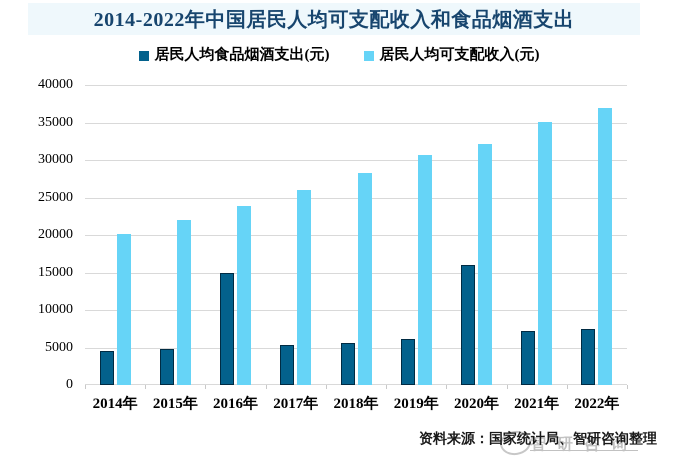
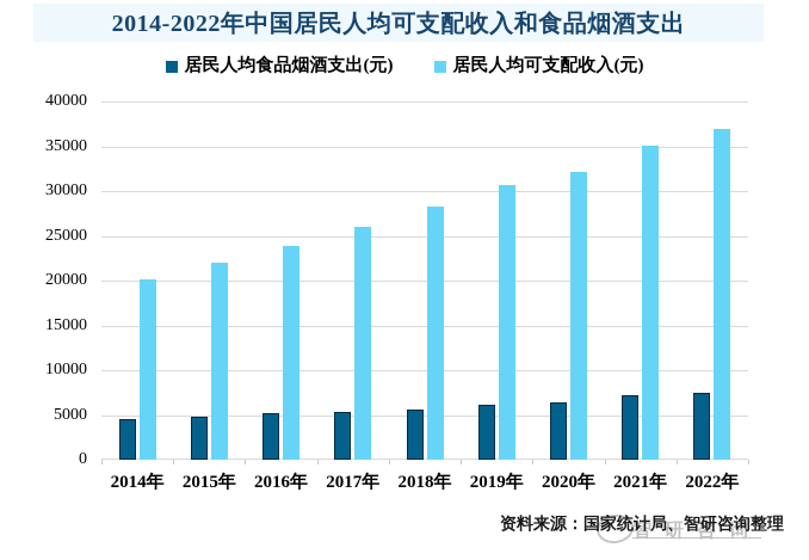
居民人均食品烟酒支出(元)/2016年: 15000 -> 5000
居民人均食品烟酒支出(元)/2020年: 16000 -> 6000
